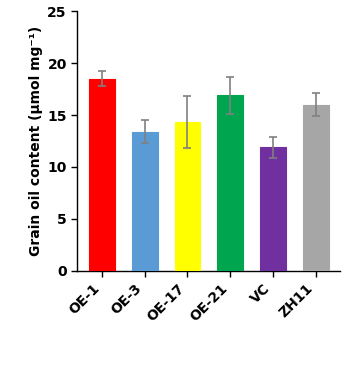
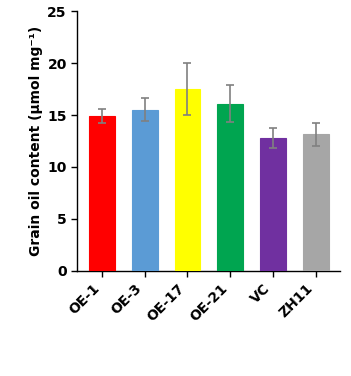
OE-1: 18.5 -> 14.9
OE-3: 13.4 -> 15.5
OE-17: 14.3 -> 17.5
OE-21: 16.9 -> 16.1
VC: 11.9 -> 12.8
ZH11: 16.0 -> 13.2
